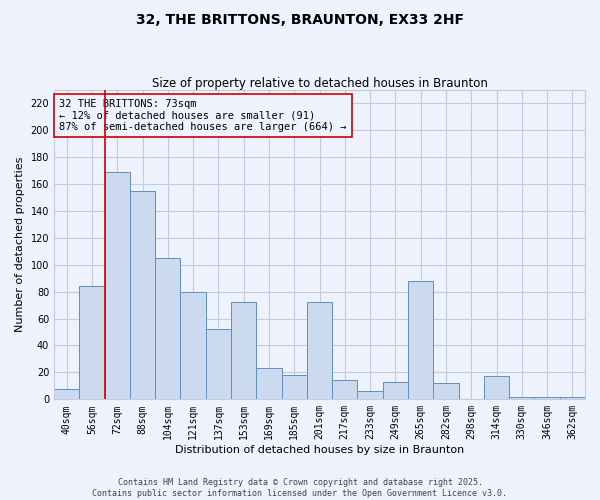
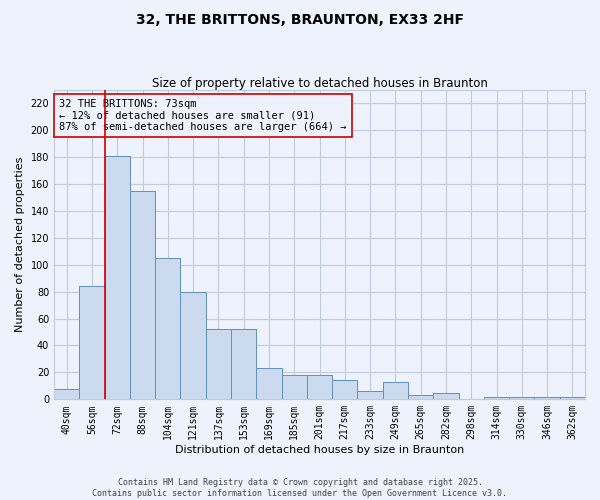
72sqm: 169 -> 181
153sqm: 72 -> 52
201sqm: 72 -> 18
265sqm: 88 -> 3
282sqm: 12 -> 5
314sqm: 17 -> 2
